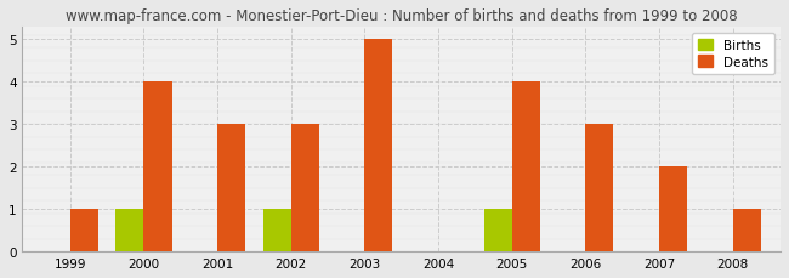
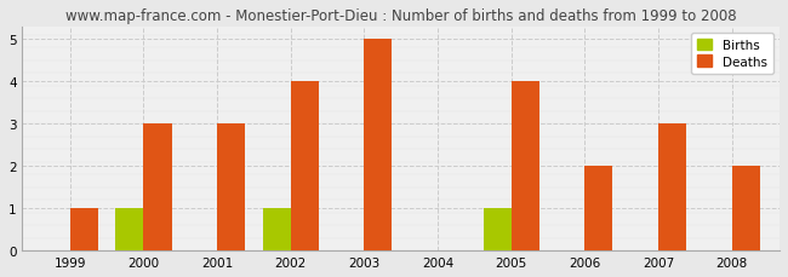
Deaths/2000: 4 -> 3
Deaths/2002: 3 -> 4
Deaths/2006: 3 -> 2
Deaths/2007: 2 -> 3
Deaths/2008: 1 -> 2
